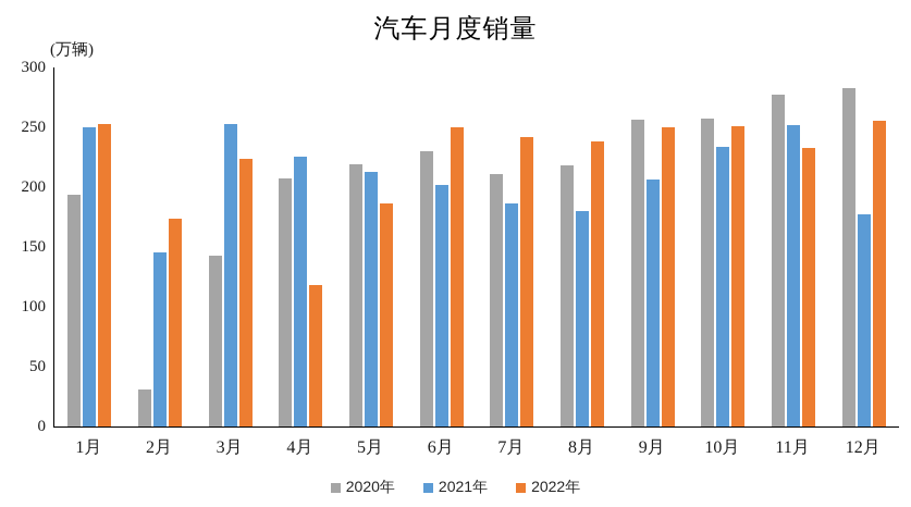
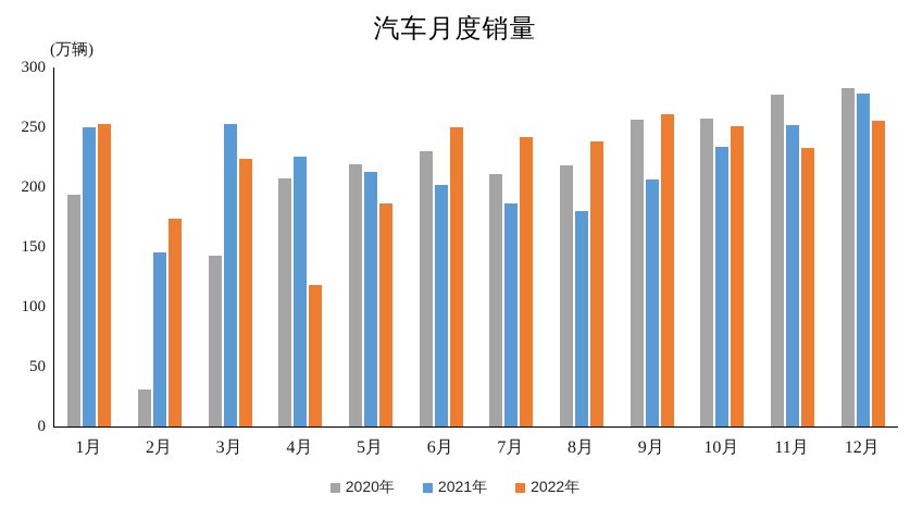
2022年/9月: 250 -> 261
2021年/12月: 177 -> 279
